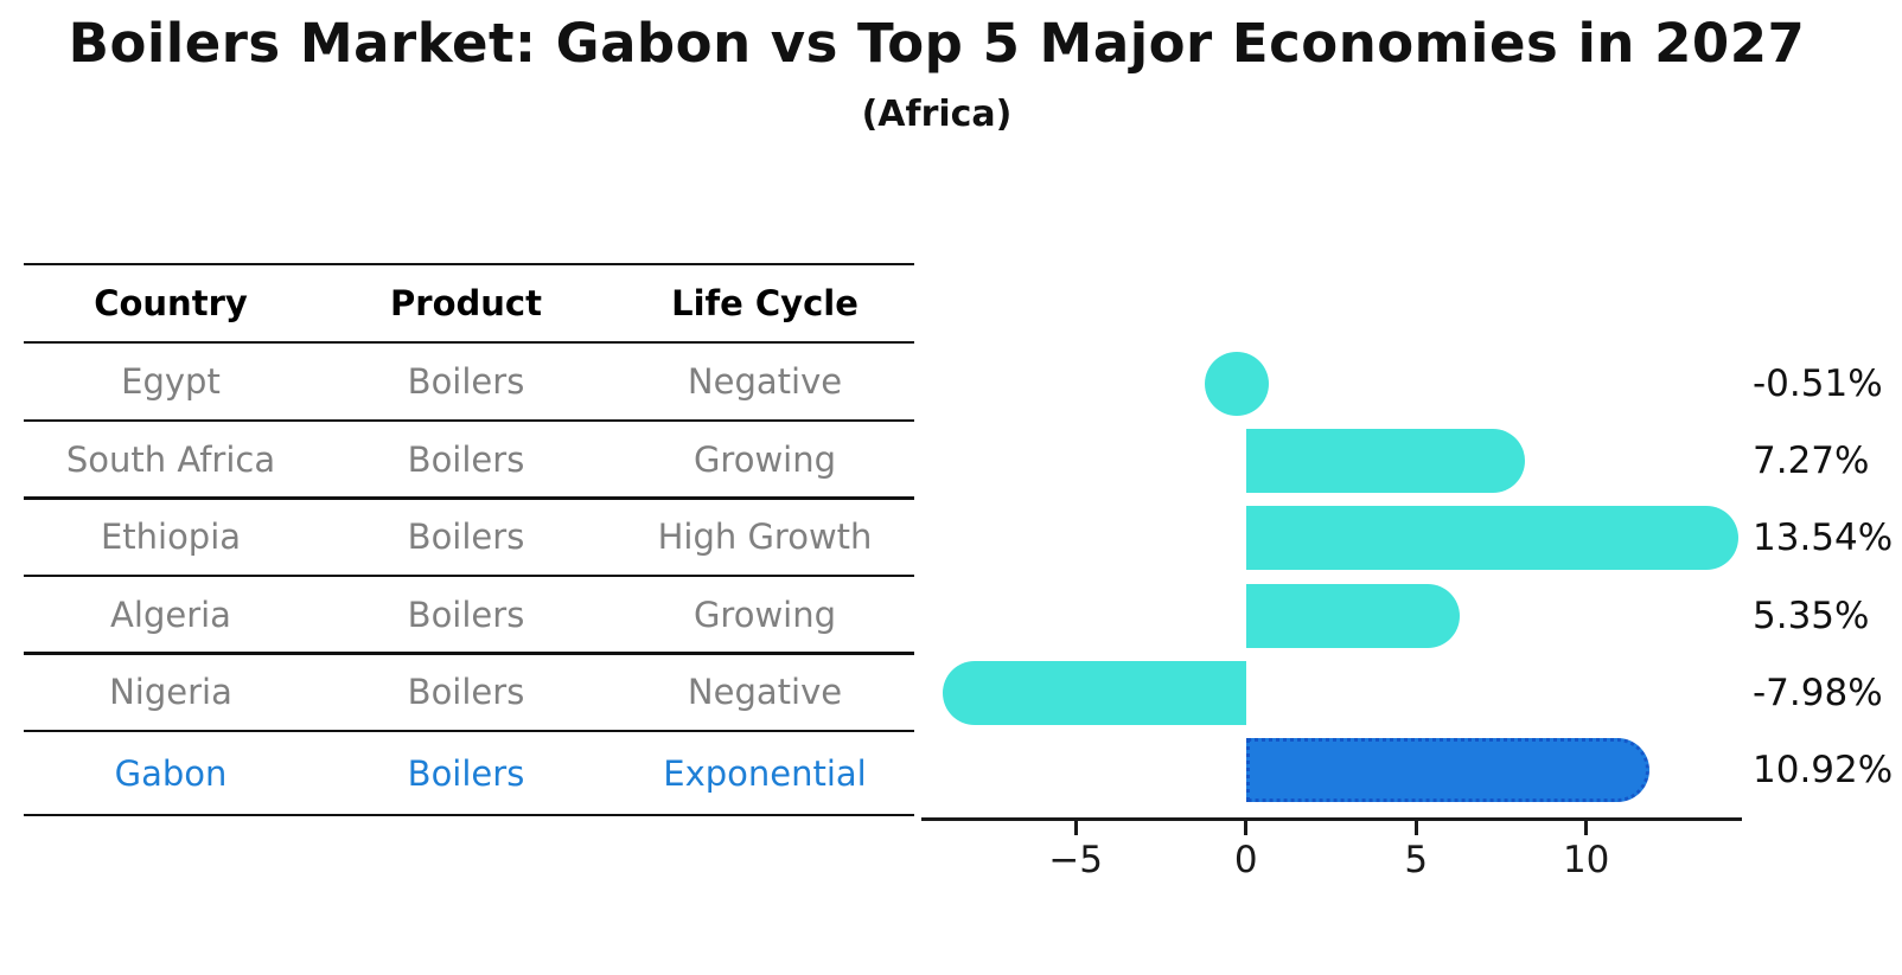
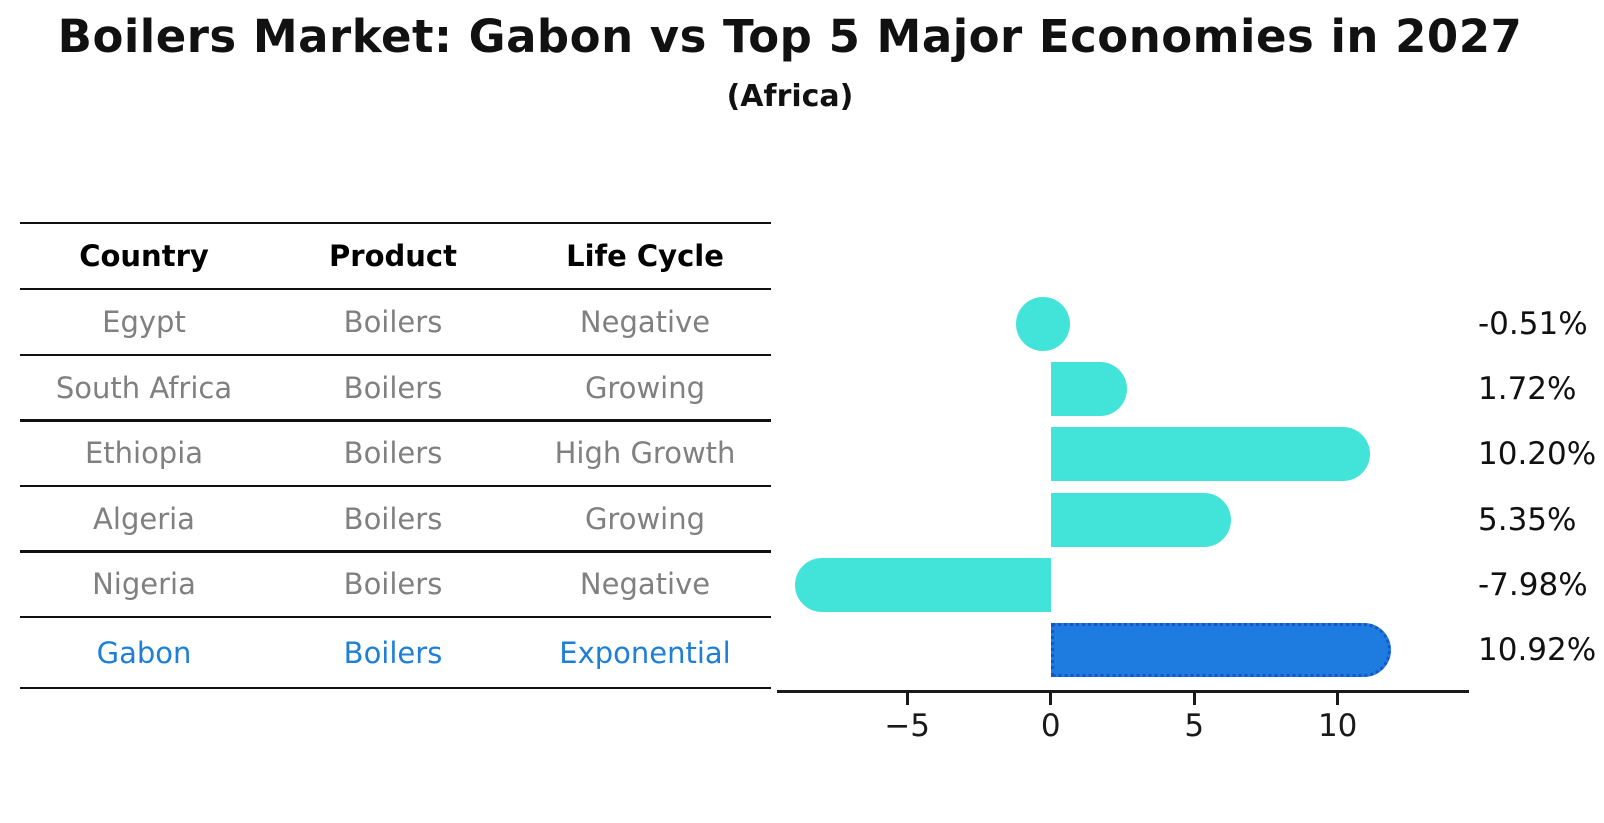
South Africa: 7.27% -> 1.72%
Ethiopia: 13.54% -> 10.20%
